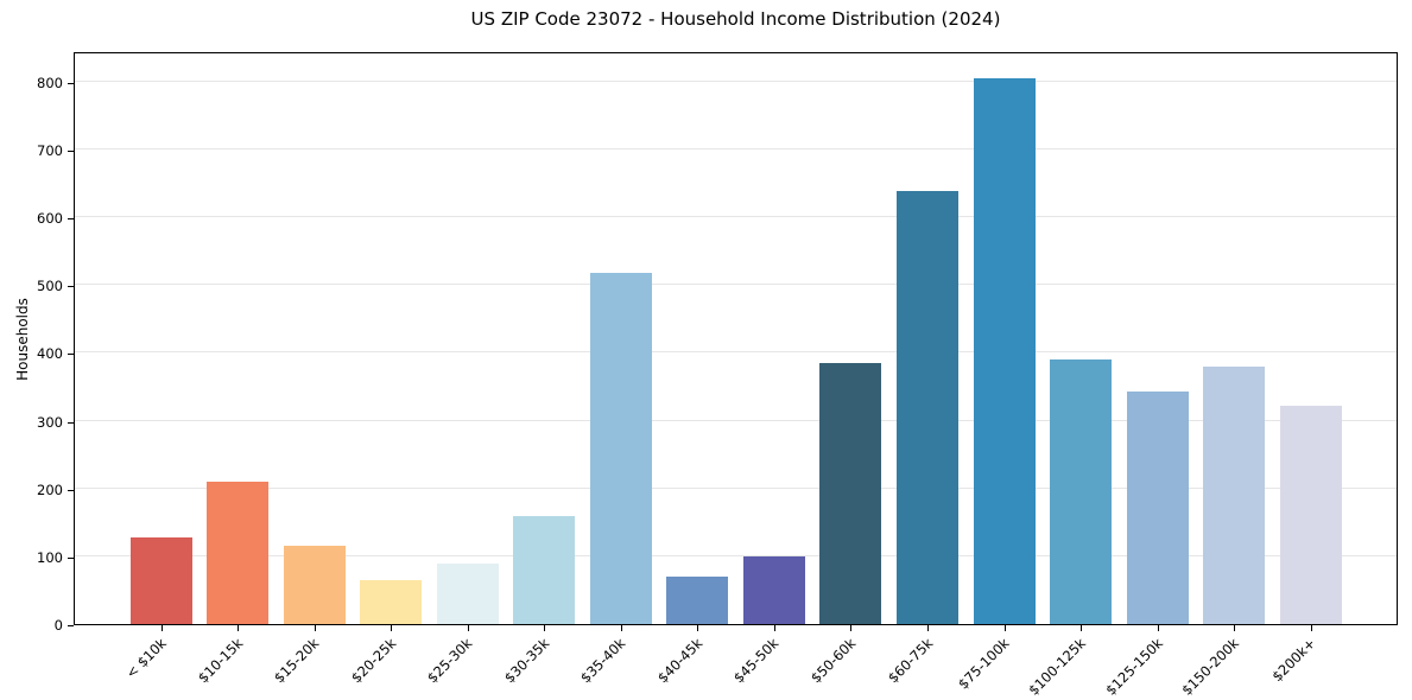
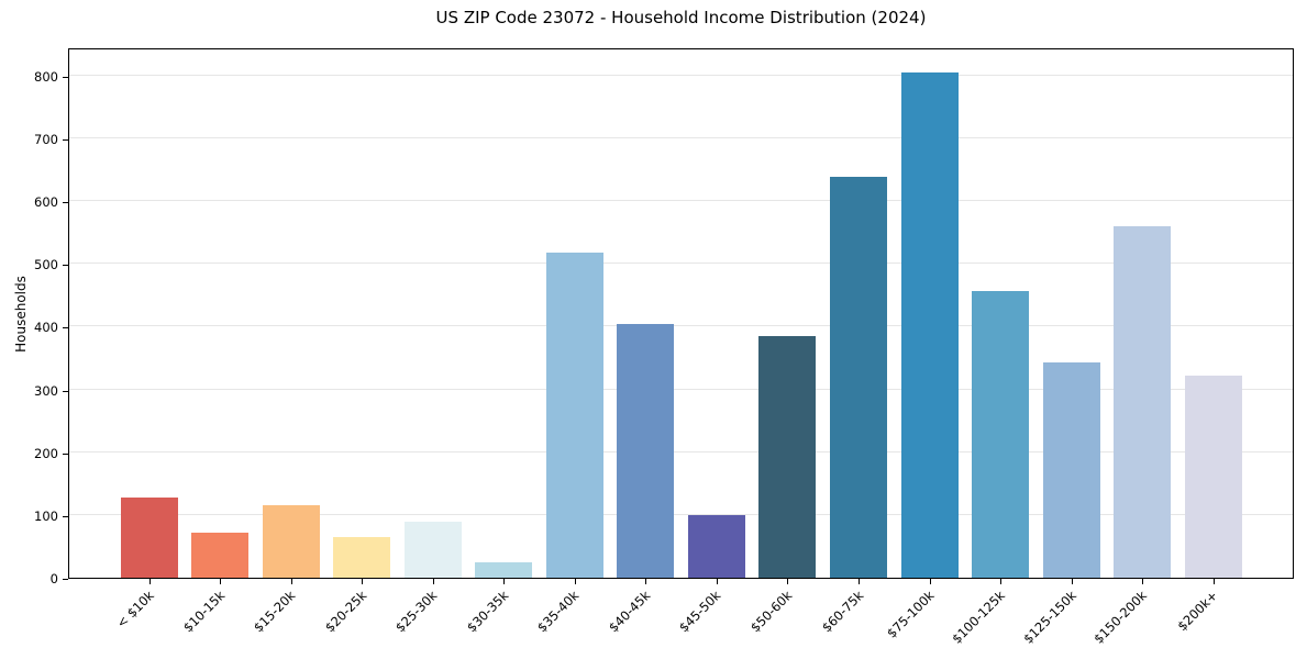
$10-15k: 210 -> 70
$30-35k: 160 -> 20
$40-45k: 70 -> 400
$100-125k: 390 -> 460
$150-200k: 380 -> 560
